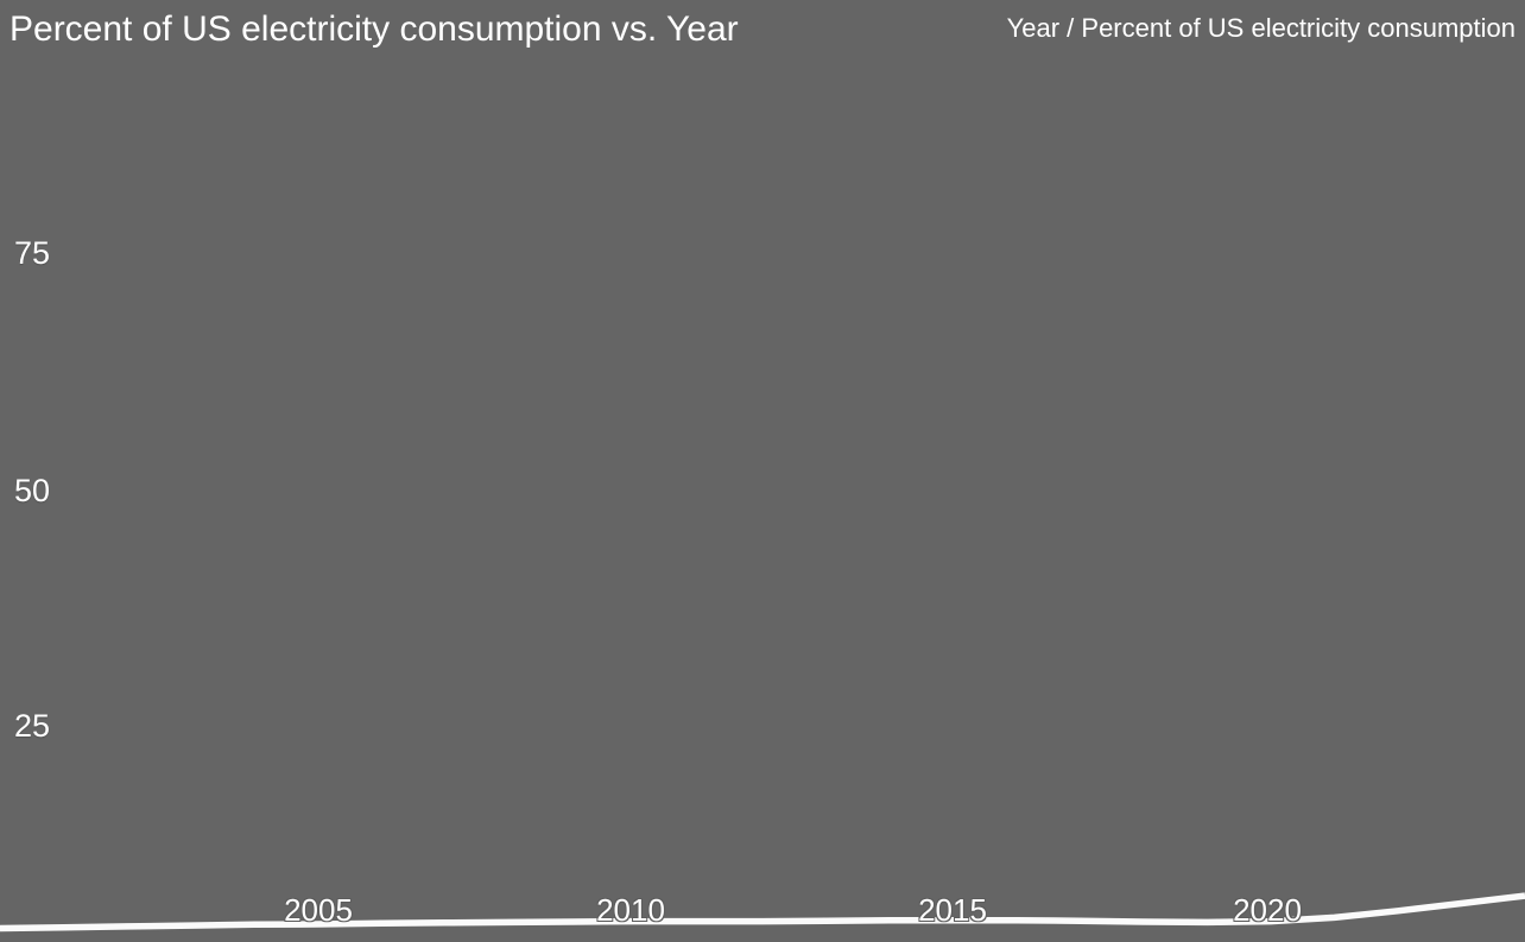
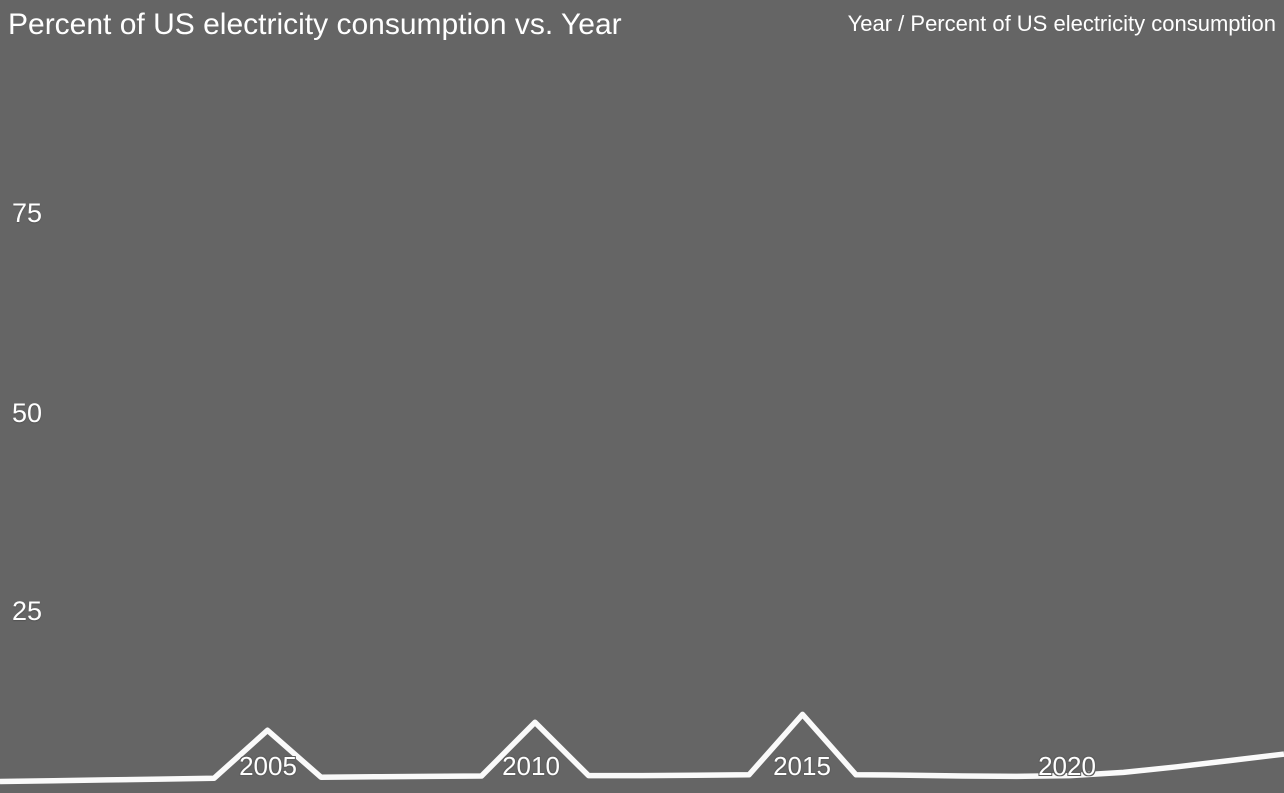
2005: 4 -> 10
2010: 4 -> 11
2015: 4 -> 12
